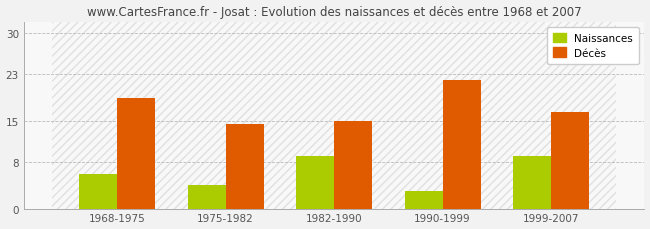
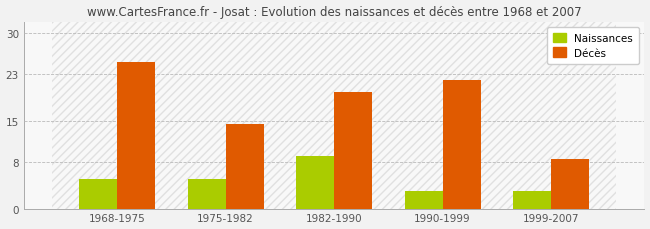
Naissances/1968-1975: 6 -> 5
Décès/1968-1975: 19.0 -> 25.0
Naissances/1975-1982: 4 -> 5
Décès/1982-1990: 15.0 -> 20.0
Naissances/1999-2007: 9 -> 3
Décès/1999-2007: 16.6 -> 8.5
